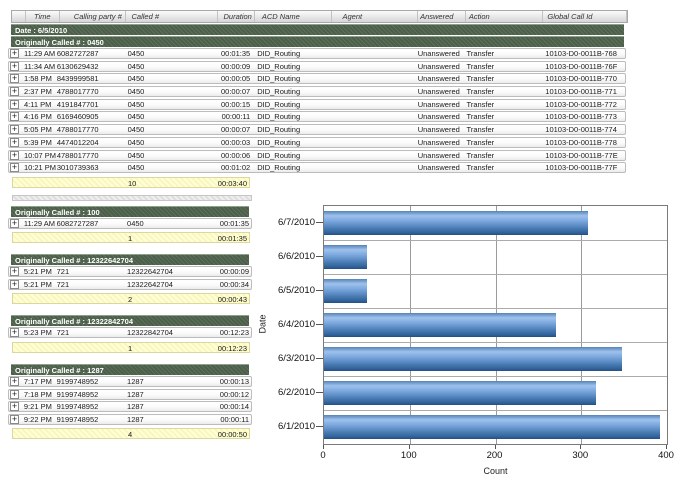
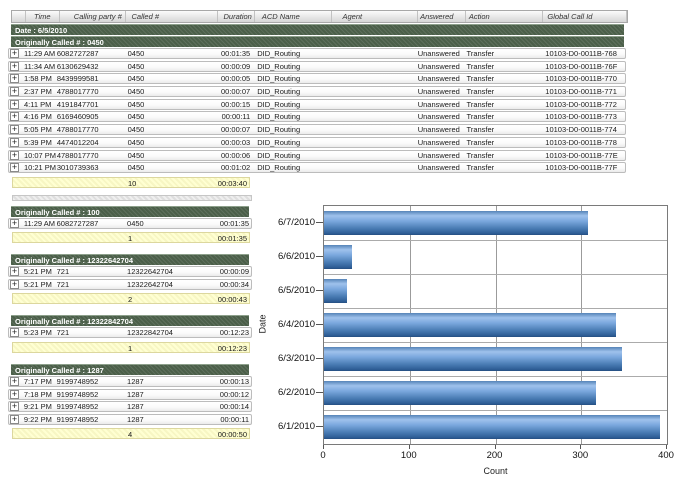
6/6/2010: 50 -> 30
6/5/2010: 50 -> 30
6/4/2010: 270 -> 340
